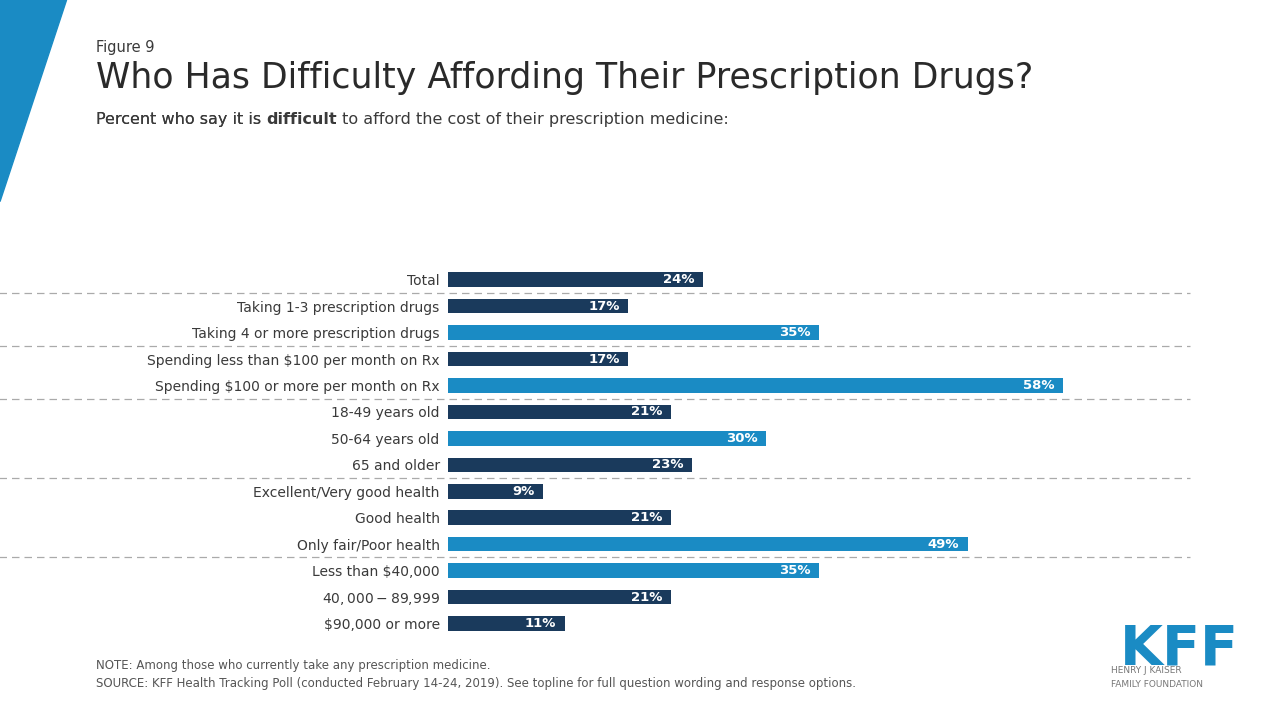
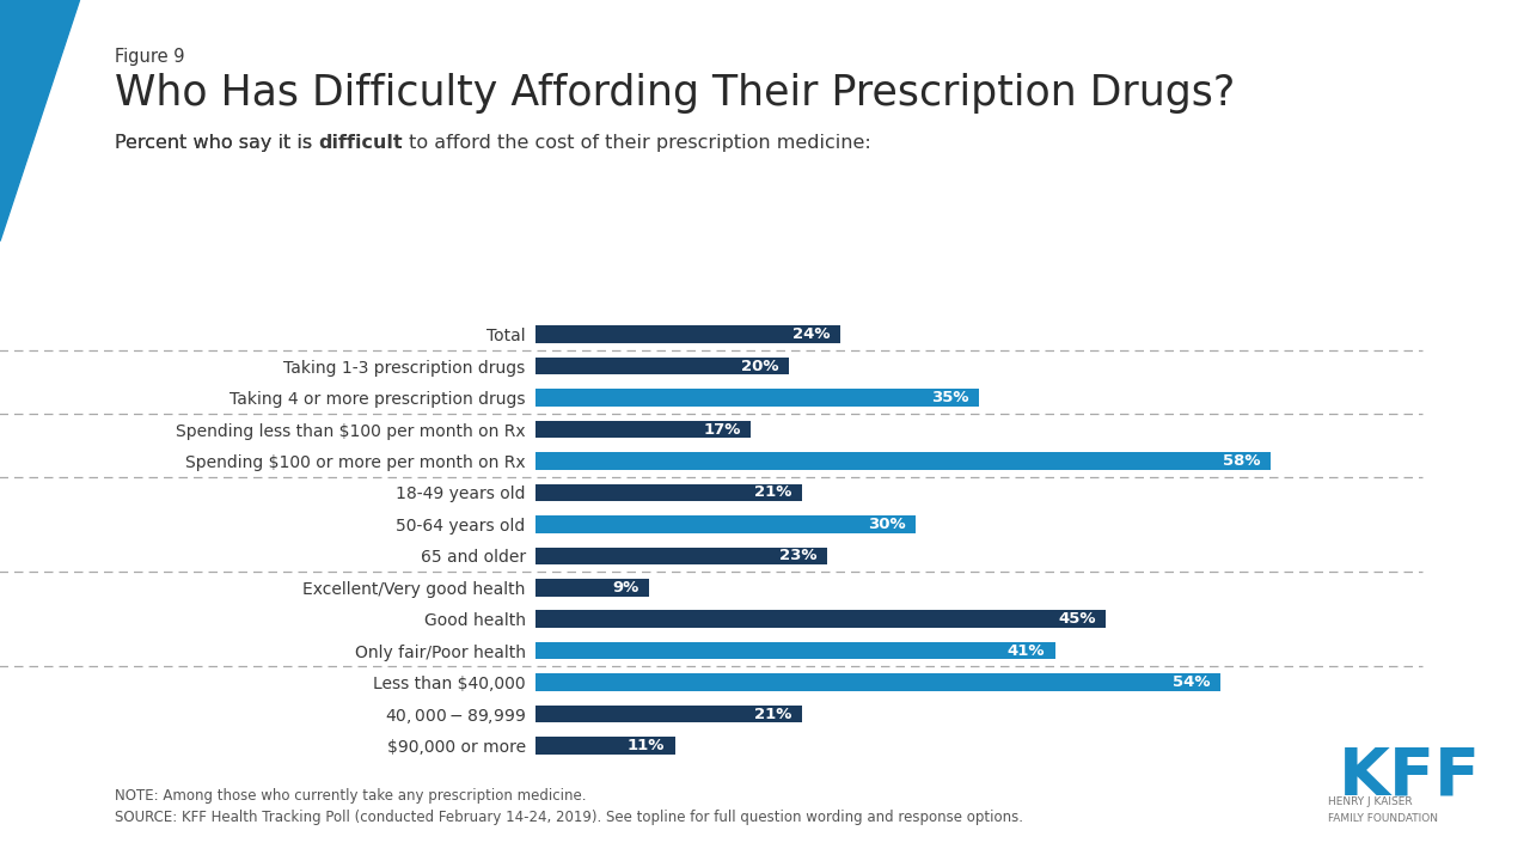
Taking 1-3 prescription drugs: 17% -> 20%
Good health: 21% -> 45%
Only fair/Poor health: 49% -> 41%
Less than $40,000: 35% -> 54%
